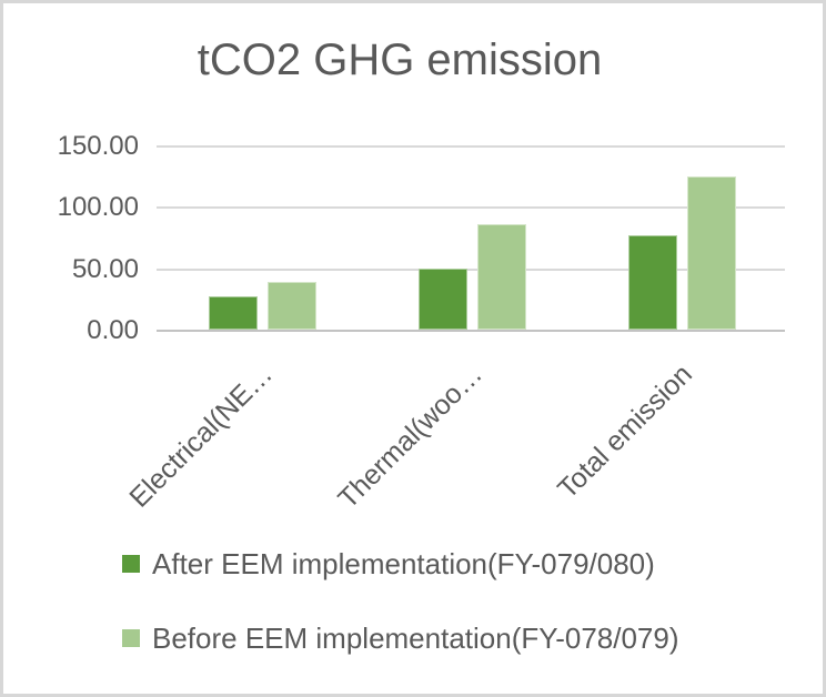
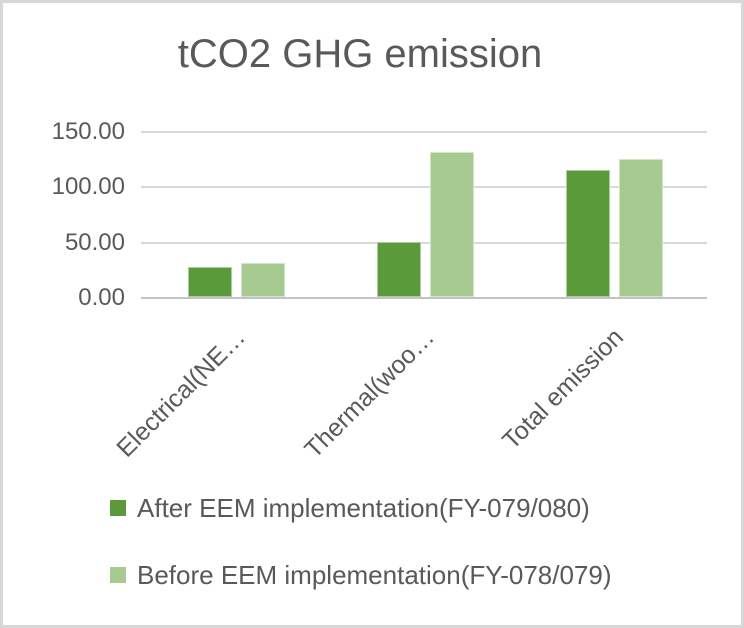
Before EEM implementation(FY-078/079)/Electrical(NE…: 39 -> 31
Before EEM implementation(FY-078/079)/Thermal(woo…: 86 -> 131
After EEM implementation(FY-079/080)/Total emission: 77 -> 115
